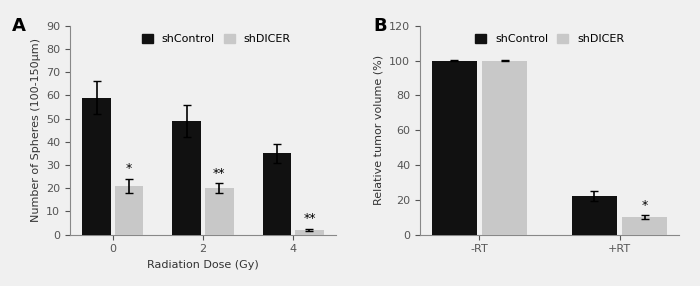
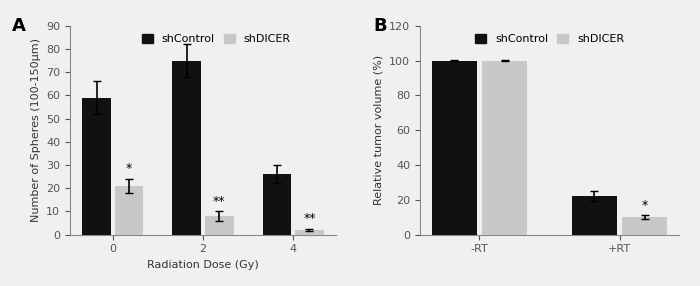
shControl/2: 49 -> 75
shDICER/2: 20 -> 8
shControl/4: 35 -> 26
